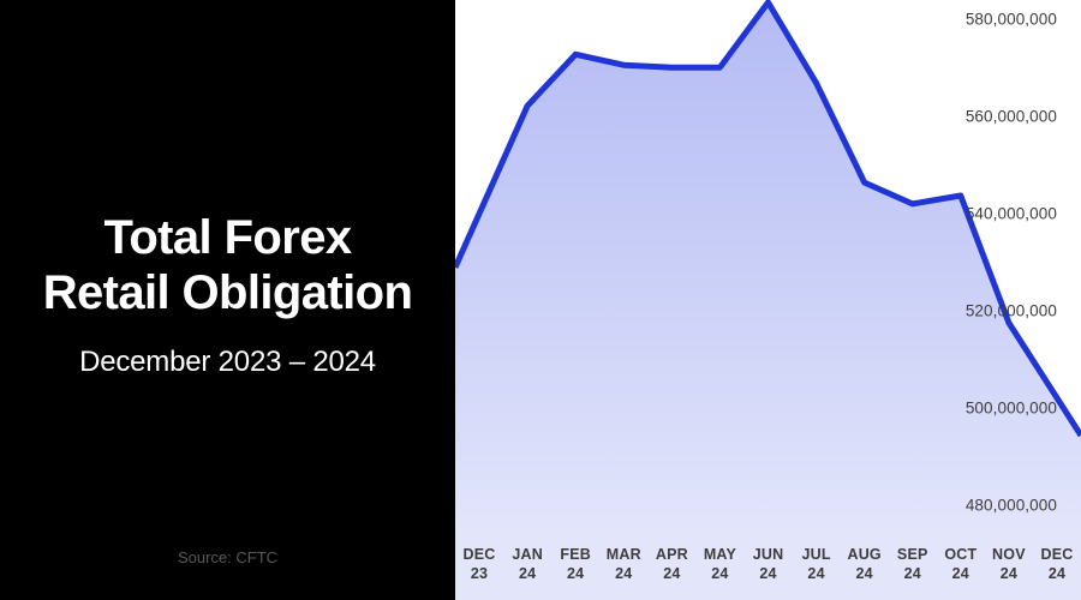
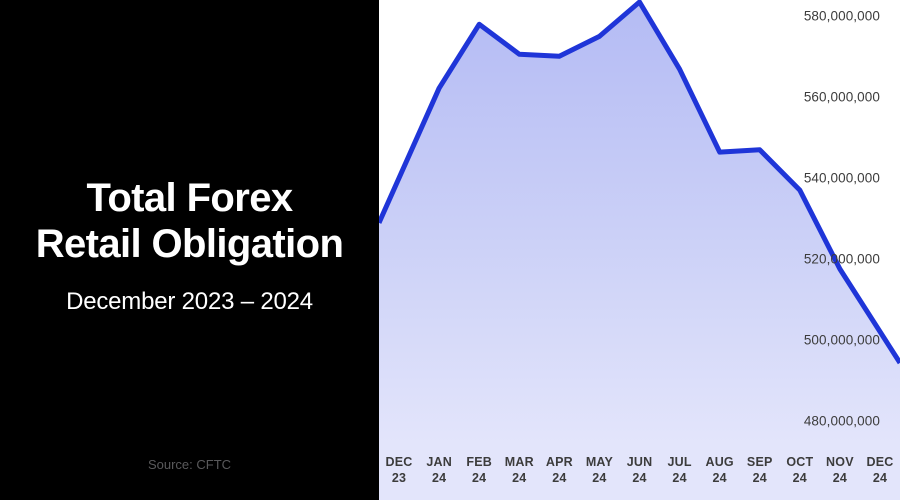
FEB 24: 573000000 -> 578000000
MAY 24: 570000000 -> 575000000
SEP 24: 542000000 -> 547000000
OCT 24: 544000000 -> 537000000
